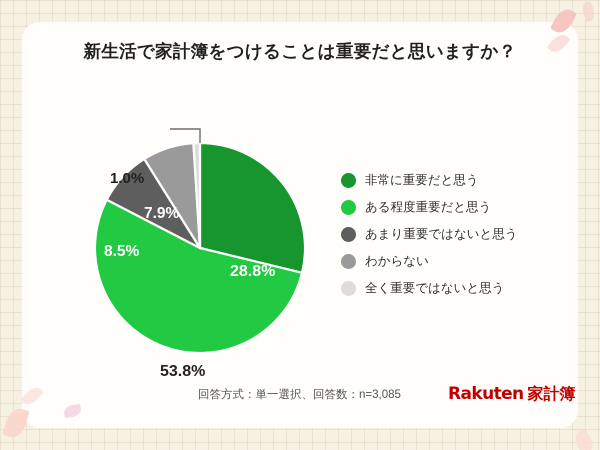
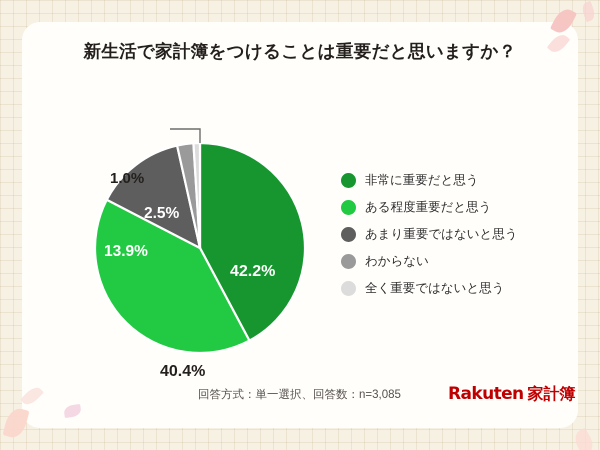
非常に重要だと思う: 28.8% -> 42.2%
ある程度重要だと思う: 53.8% -> 40.4%
あまり重要ではないと思う: 8.5% -> 13.9%
わからない: 7.9% -> 2.5%
